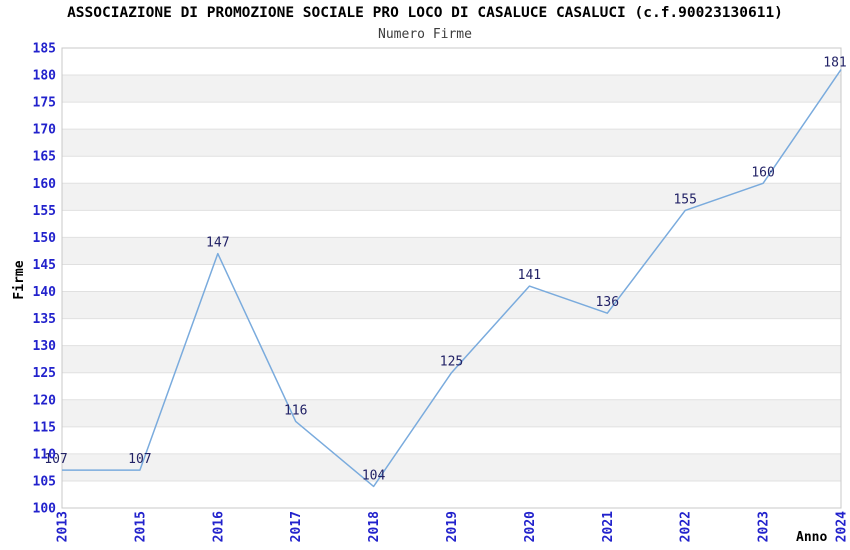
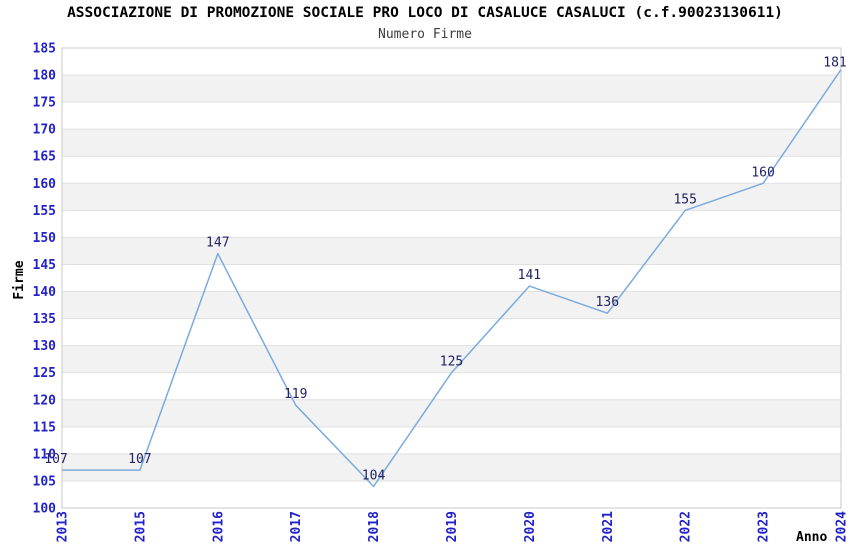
2017: 116 -> 119
